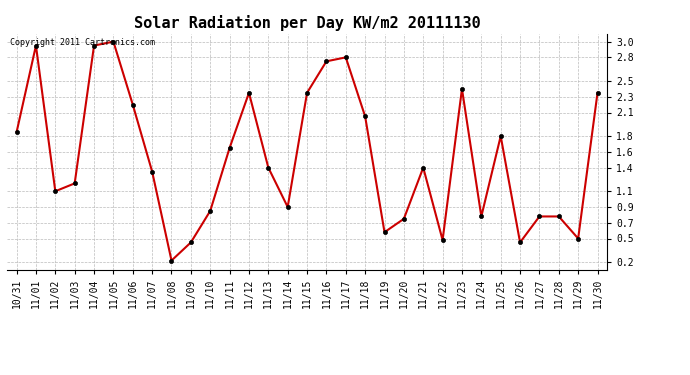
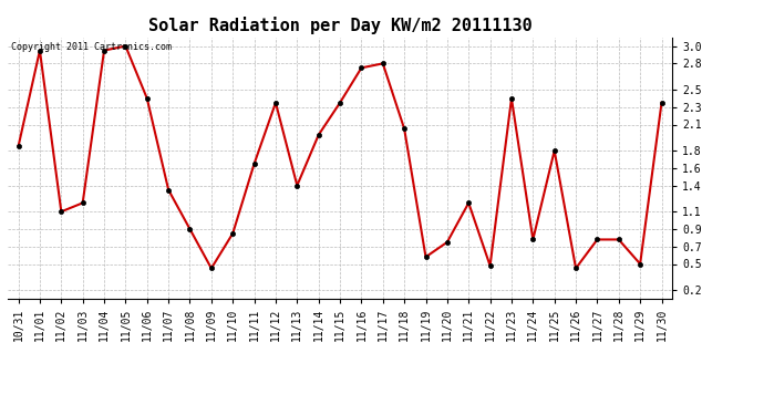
11/06: 2.20 -> 2.40
11/08: 0.22 -> 0.90
11/14: 0.90 -> 1.98
11/21: 1.40 -> 1.20
